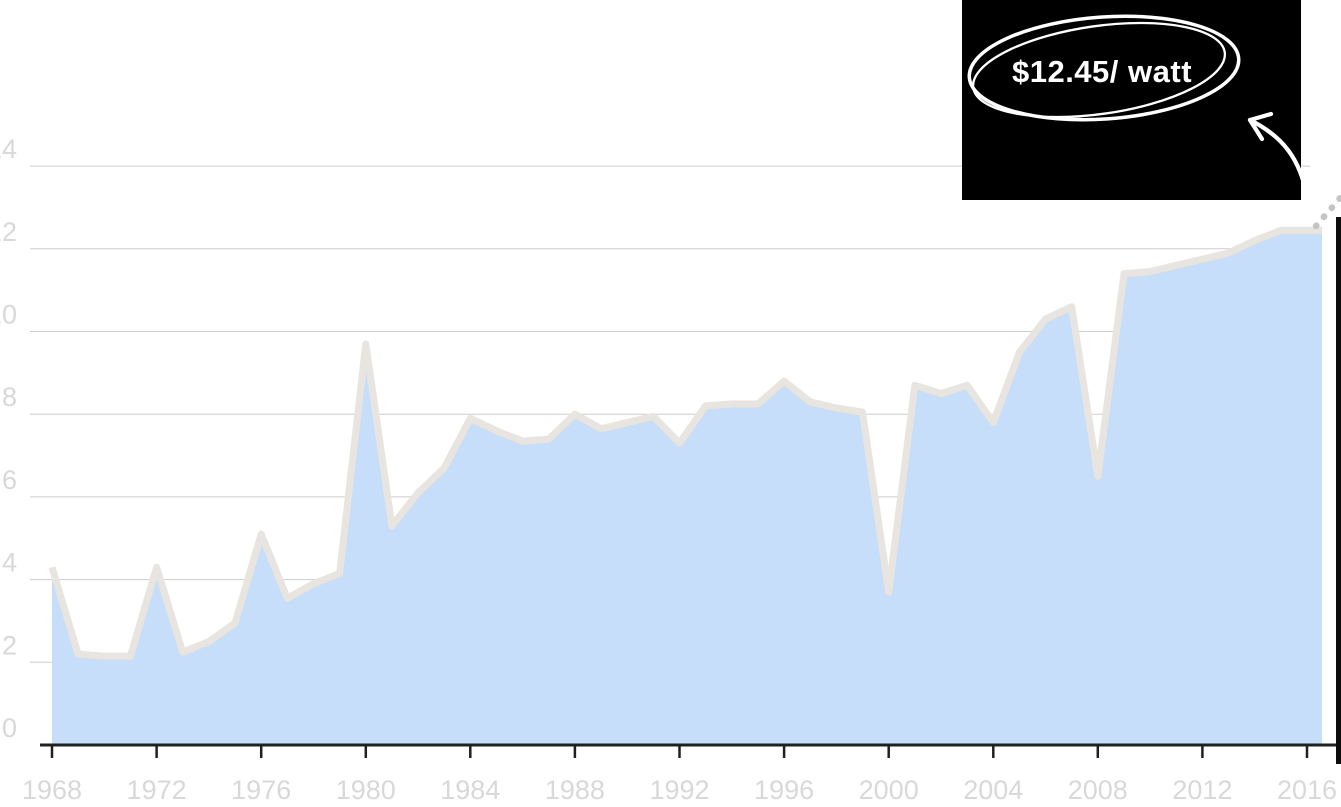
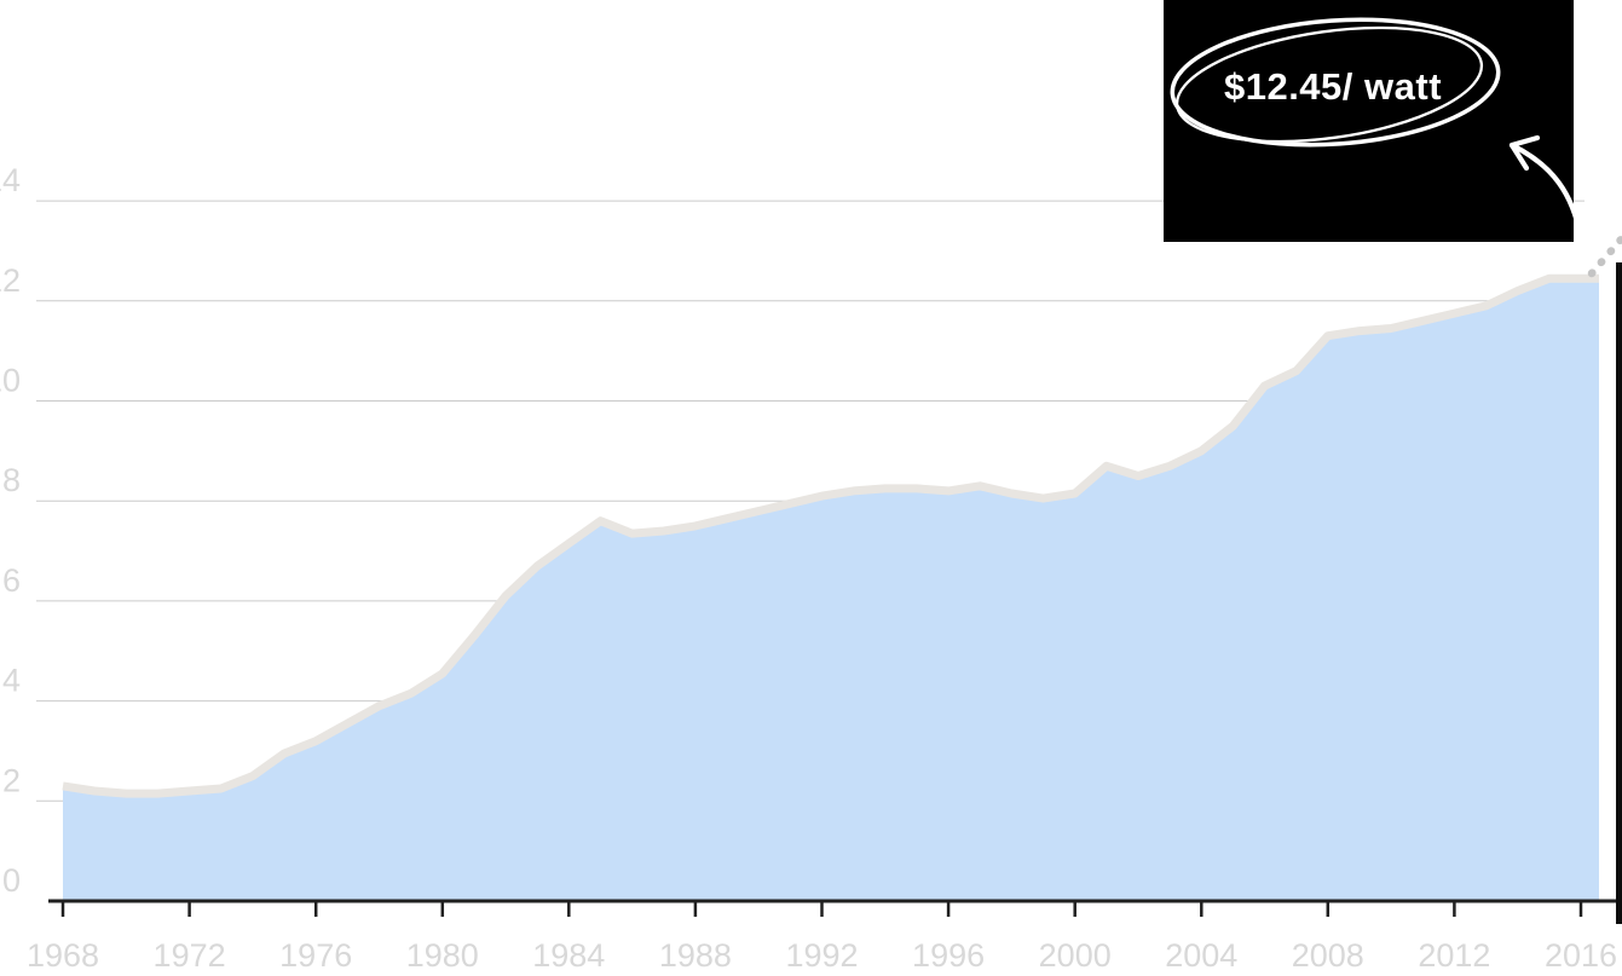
1968: 4.3 -> 2.3
1972: 4.3 -> 2.2
1976: 5.1 -> 3.2
1980: 9.7 -> 4.5
1984: 7.9 -> 7.2
1988: 8.0 -> 7.5
1992: 7.3 -> 8.1
1996: 8.8 -> 8.2
2000: 3.7 -> 8.2
2004: 7.8 -> 9.0
2008: 6.5 -> 11.3
